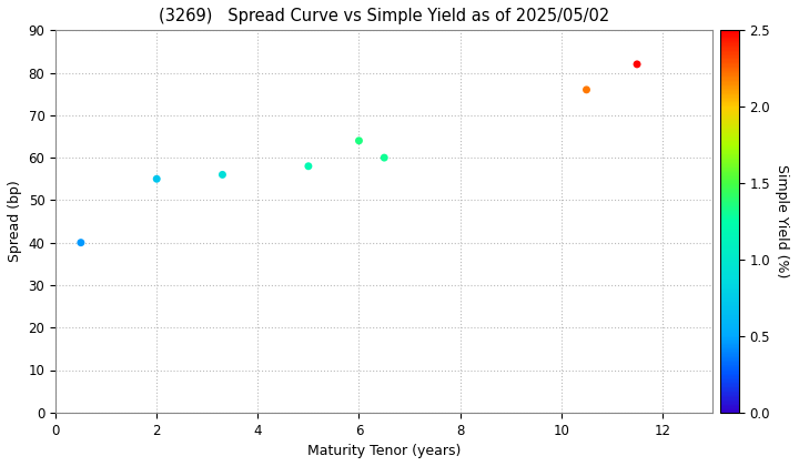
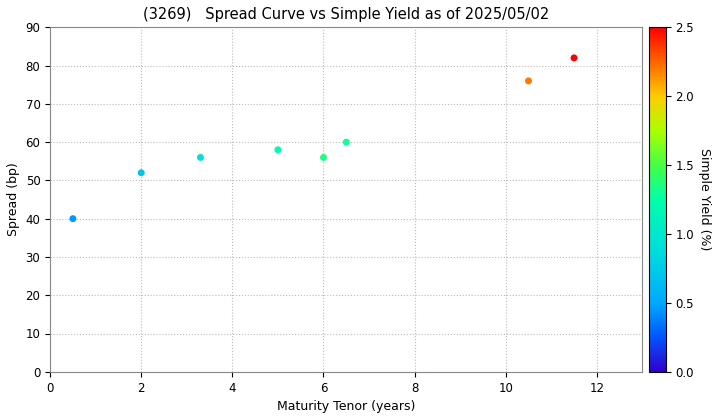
2: 55 -> 52
6: 64 -> 56
